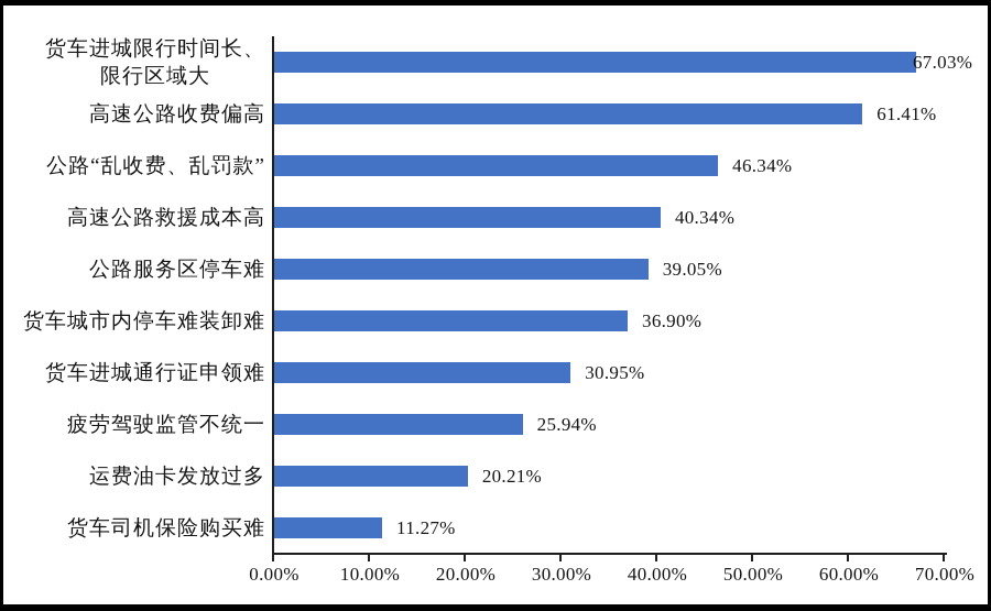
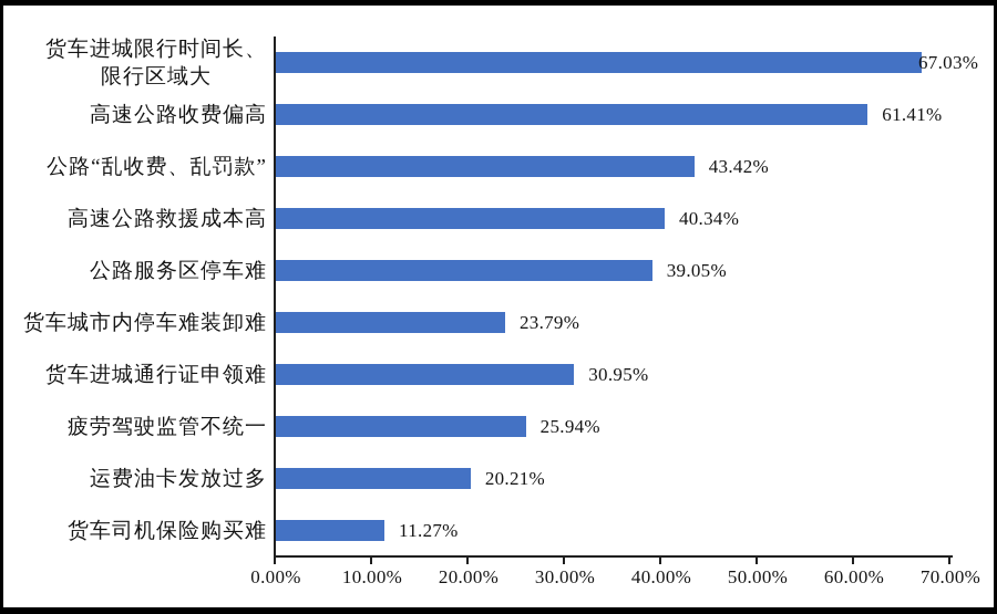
公路“乱收费、乱罚款”: 46.34% -> 43.42%
货车城市内停车难装卸难: 36.90% -> 23.79%
